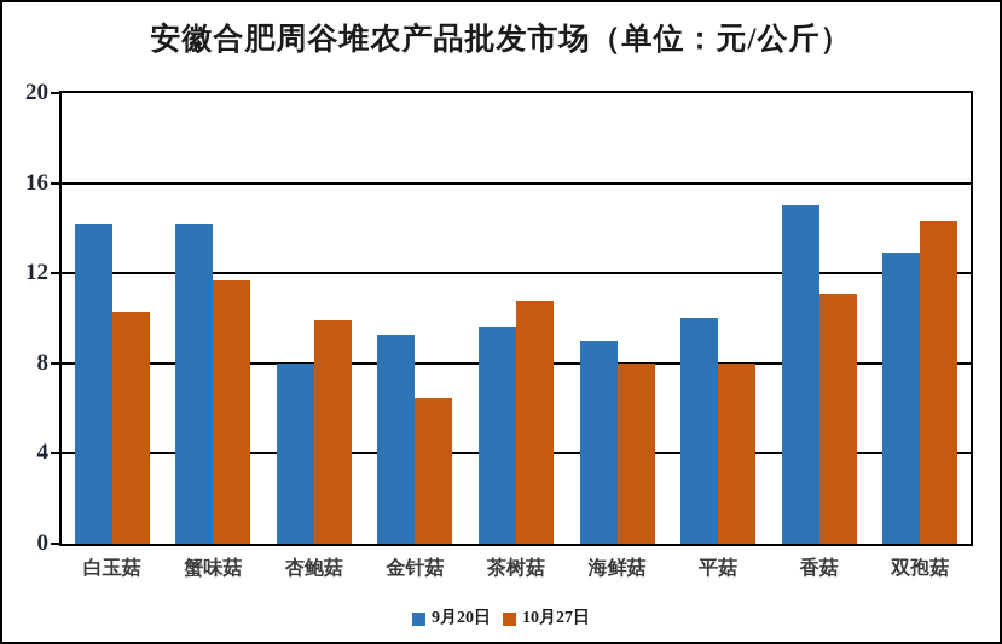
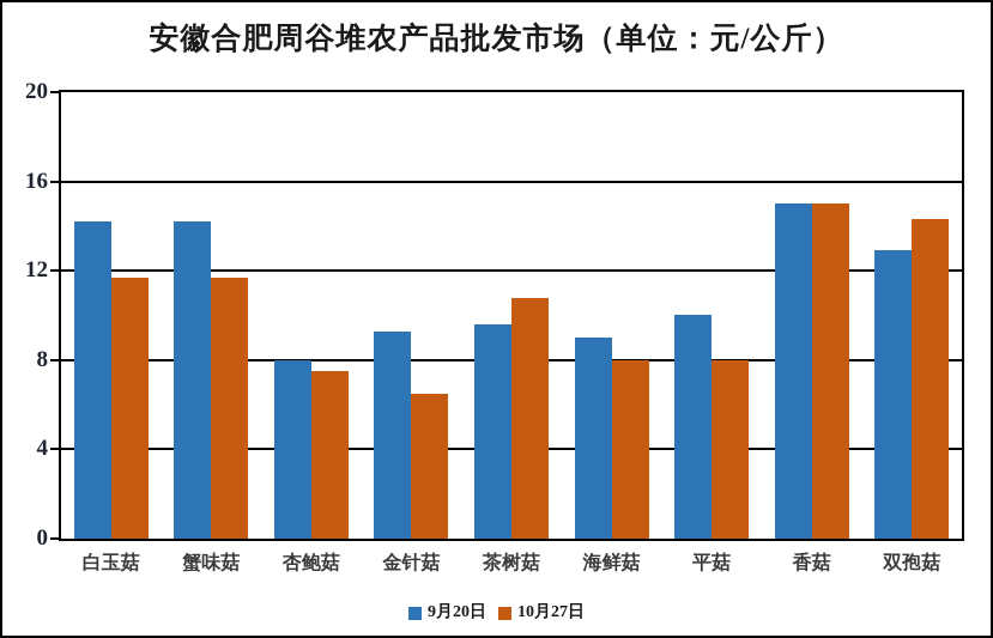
10月27日/白玉菇: 10.3 -> 11.7
10月27日/杏鲍菇: 9.9 -> 7.5
10月27日/香菇: 11.1 -> 15.0
